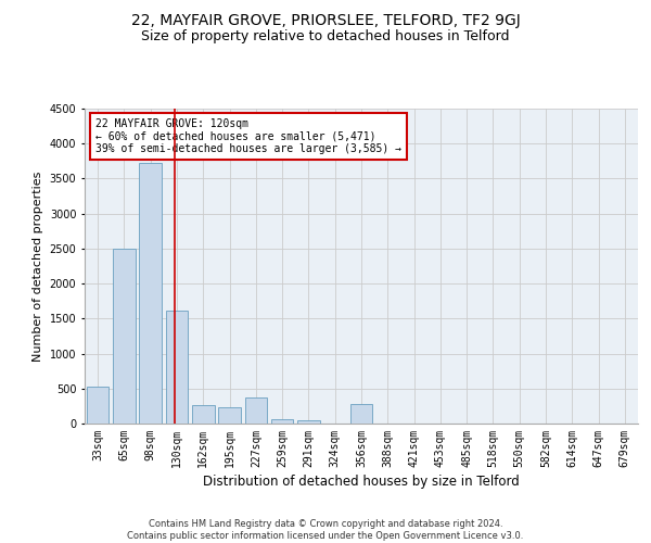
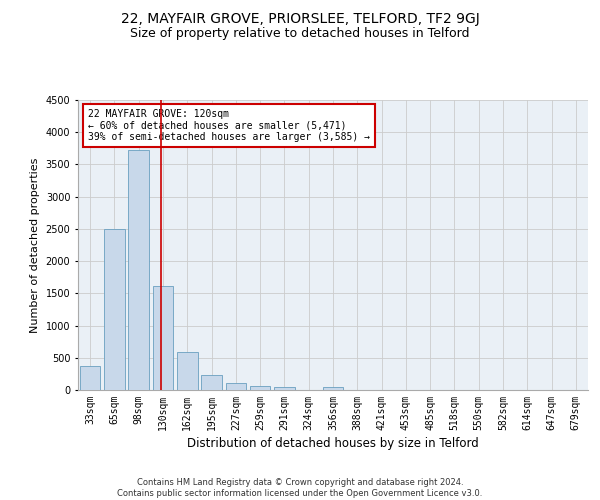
33sqm: 520 -> 370
162sqm: 260 -> 590
227sqm: 380 -> 110
356sqm: 280 -> 40
